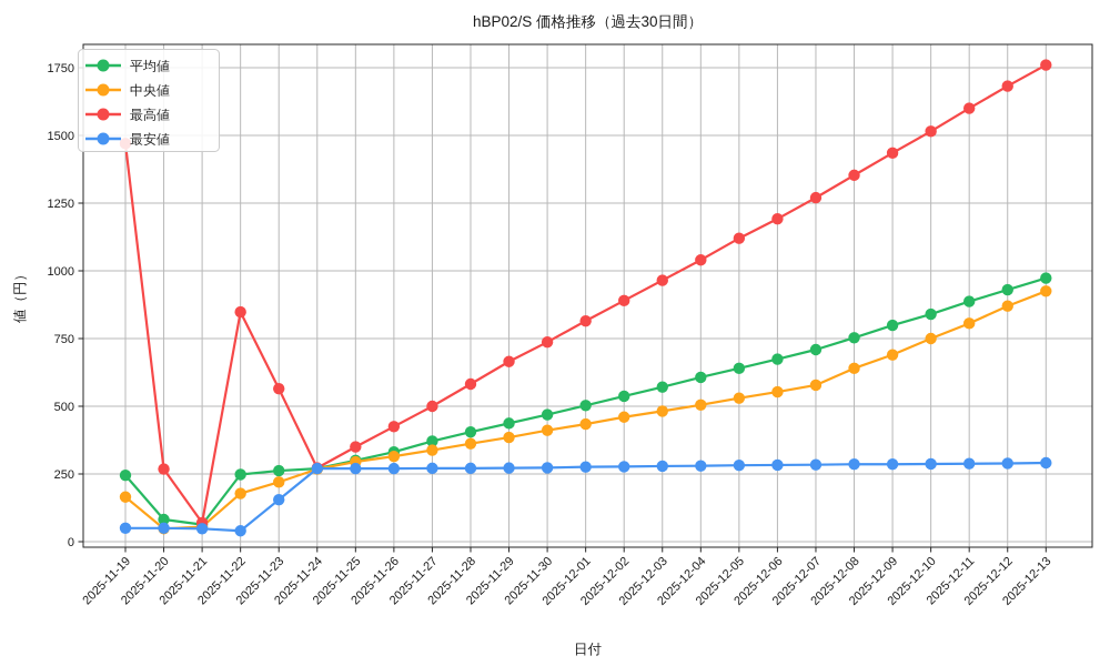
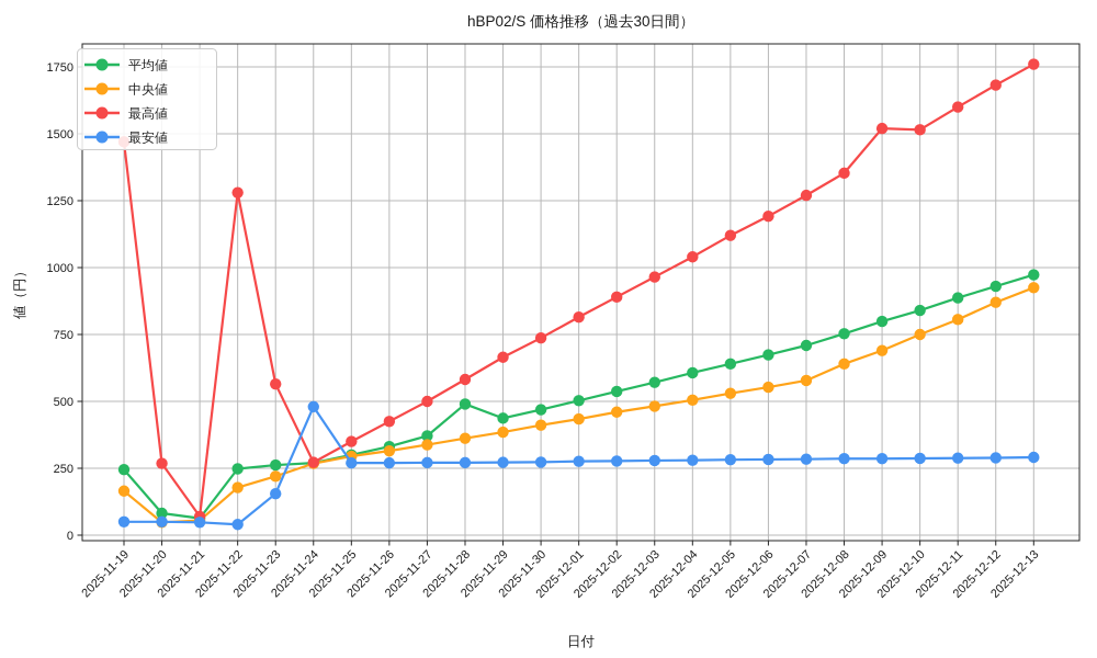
最高値/2025-11-22: 850 -> 1280
最安値/2025-11-24: 270 -> 480
平均値/2025-11-28: 400 -> 490
最高値/2025-12-09: 1440 -> 1520
